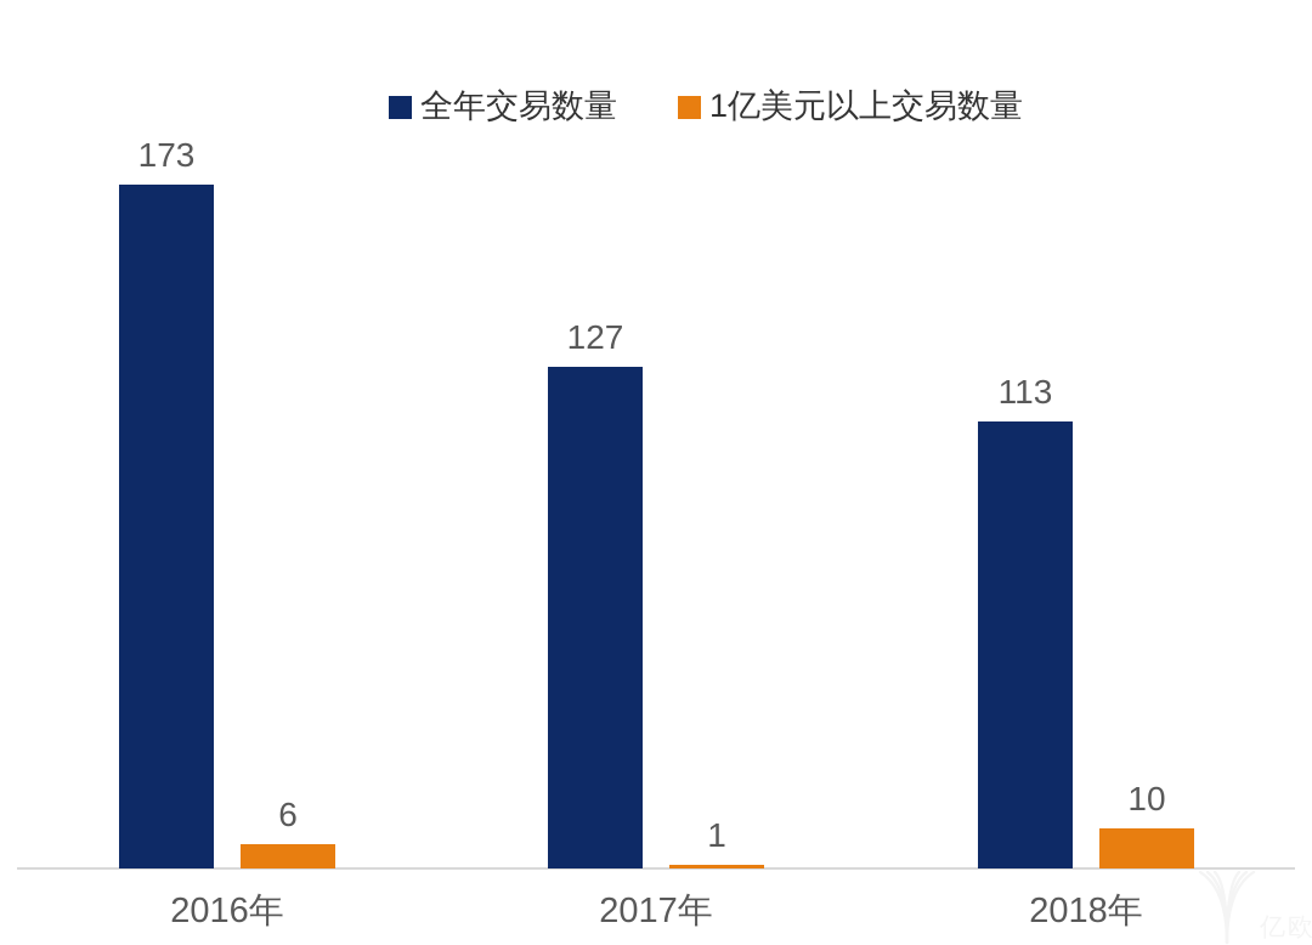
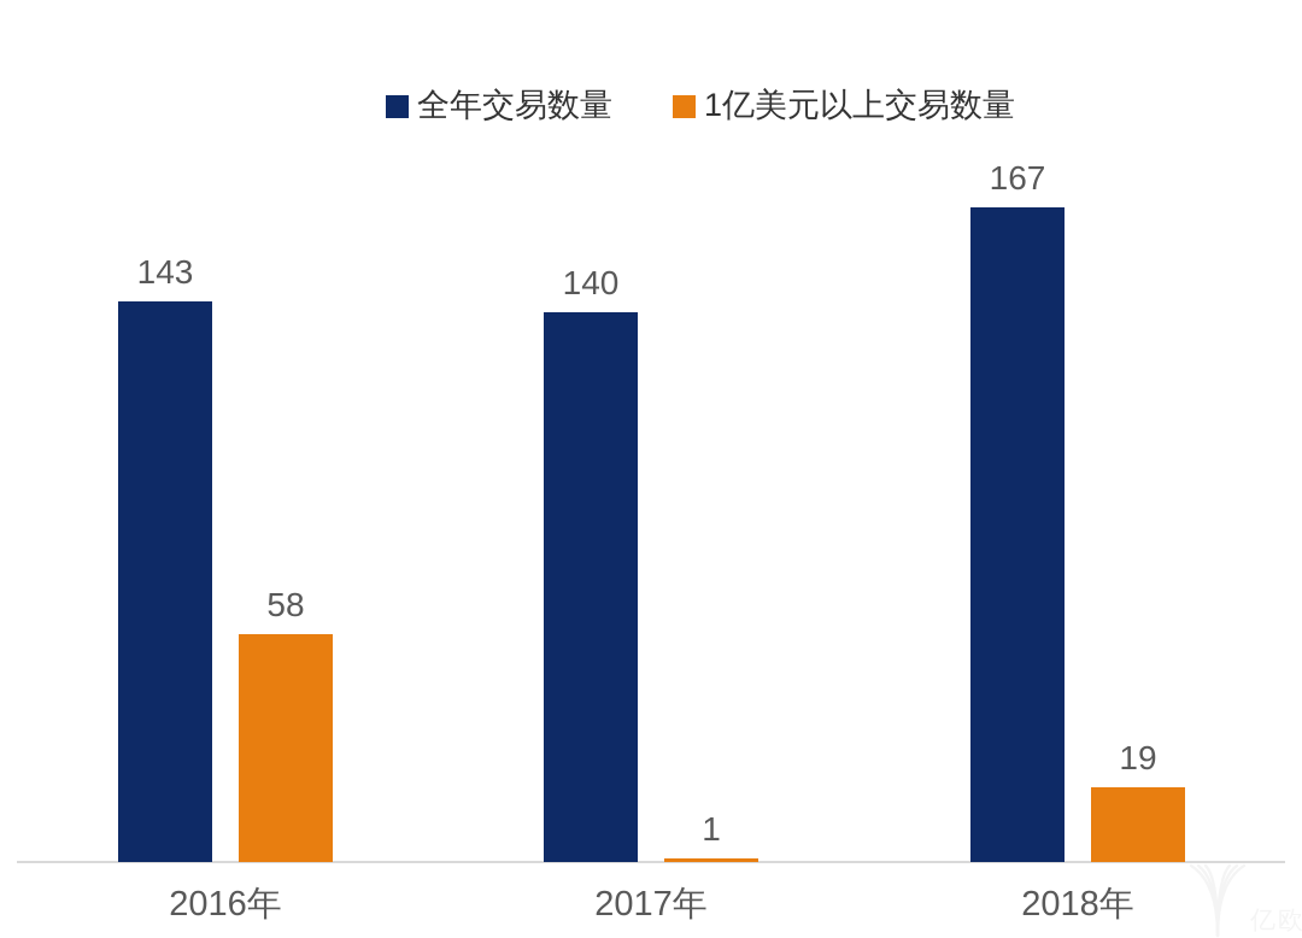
全年交易数量/2016年: 173 -> 143
1亿美元以上交易数量/2016年: 6 -> 58
全年交易数量/2017年: 127 -> 140
全年交易数量/2018年: 113 -> 167
1亿美元以上交易数量/2018年: 10 -> 19
